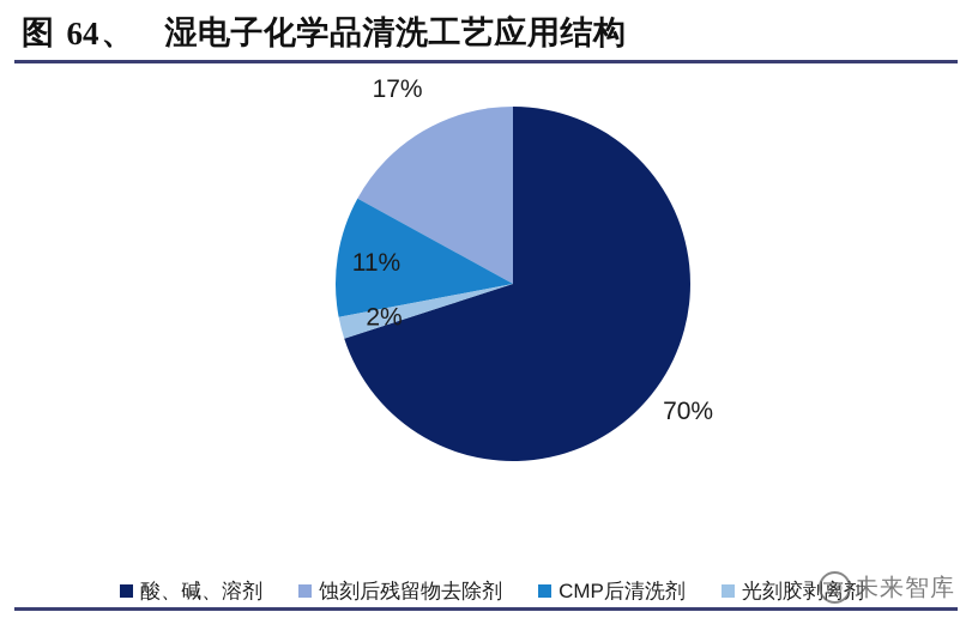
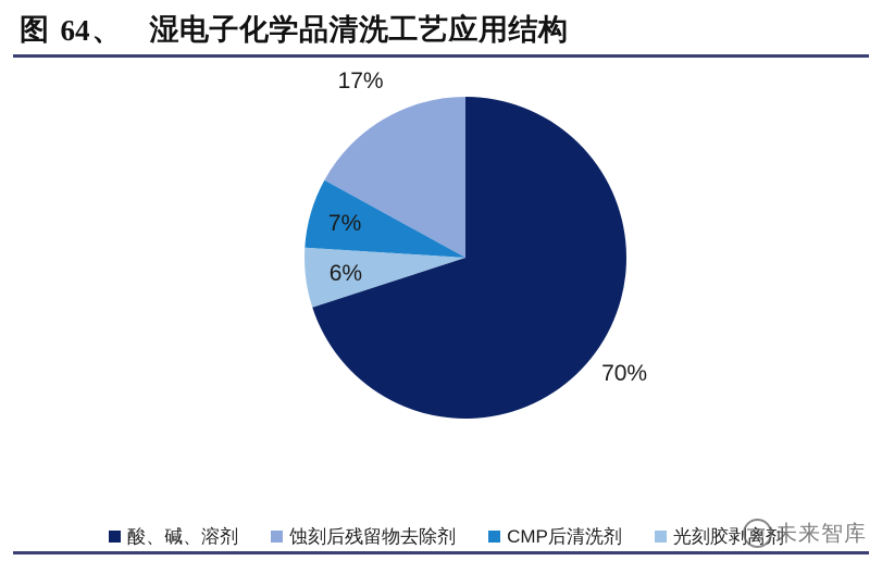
CMP后清洗剂: 11% -> 7%
光刻胶剥离剂: 2% -> 6%
